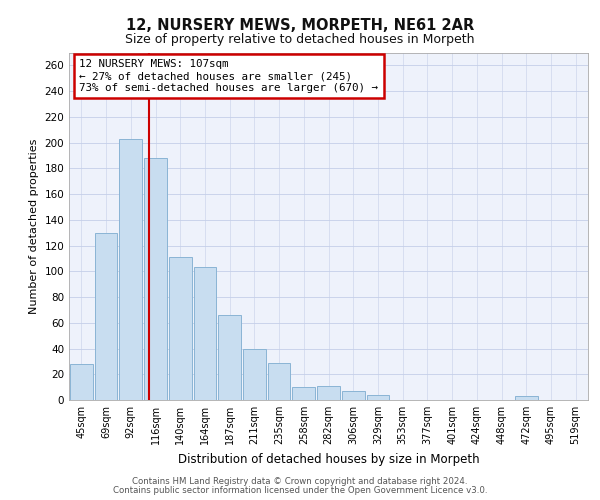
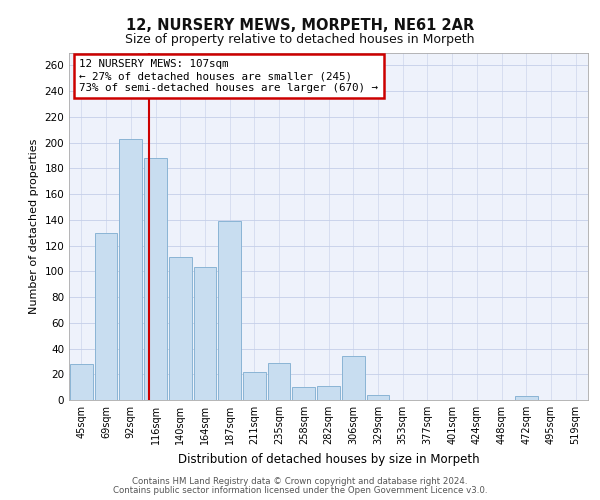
187sqm: 66 -> 139
211sqm: 40 -> 22
306sqm: 7 -> 34
